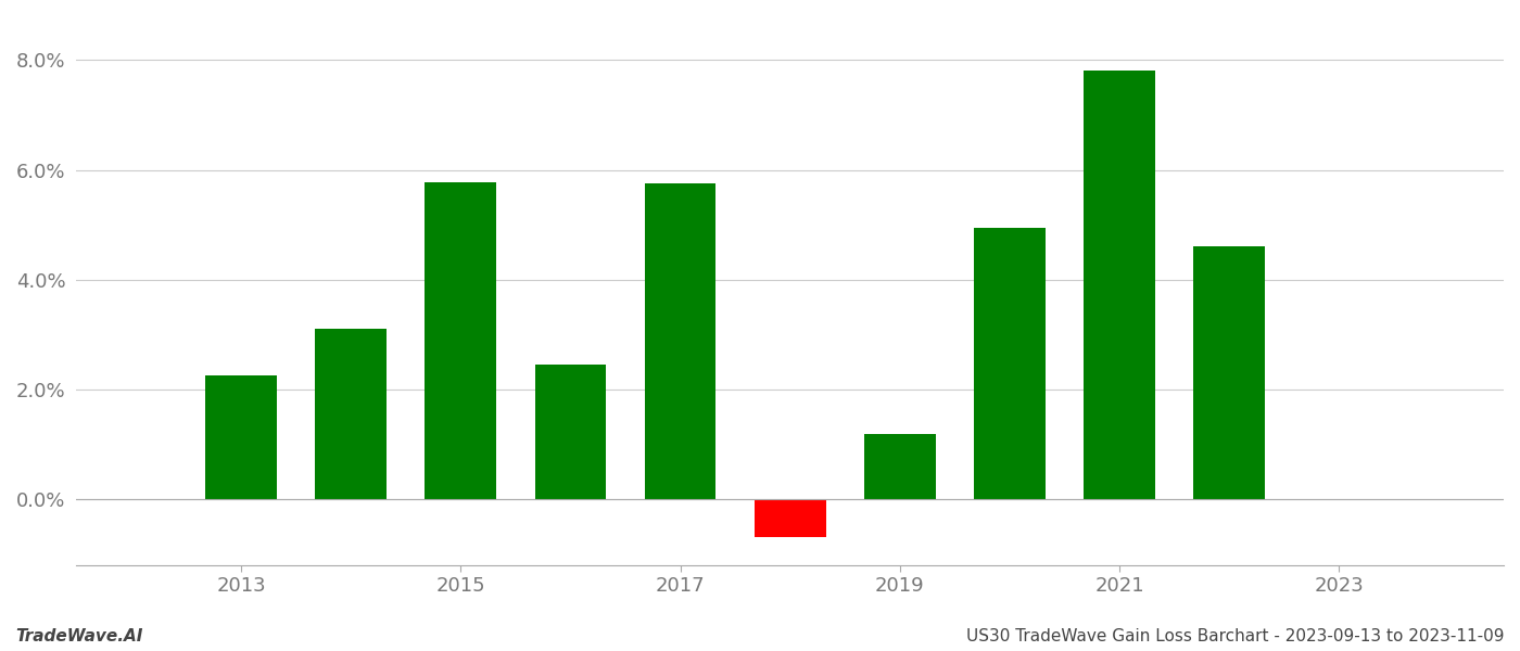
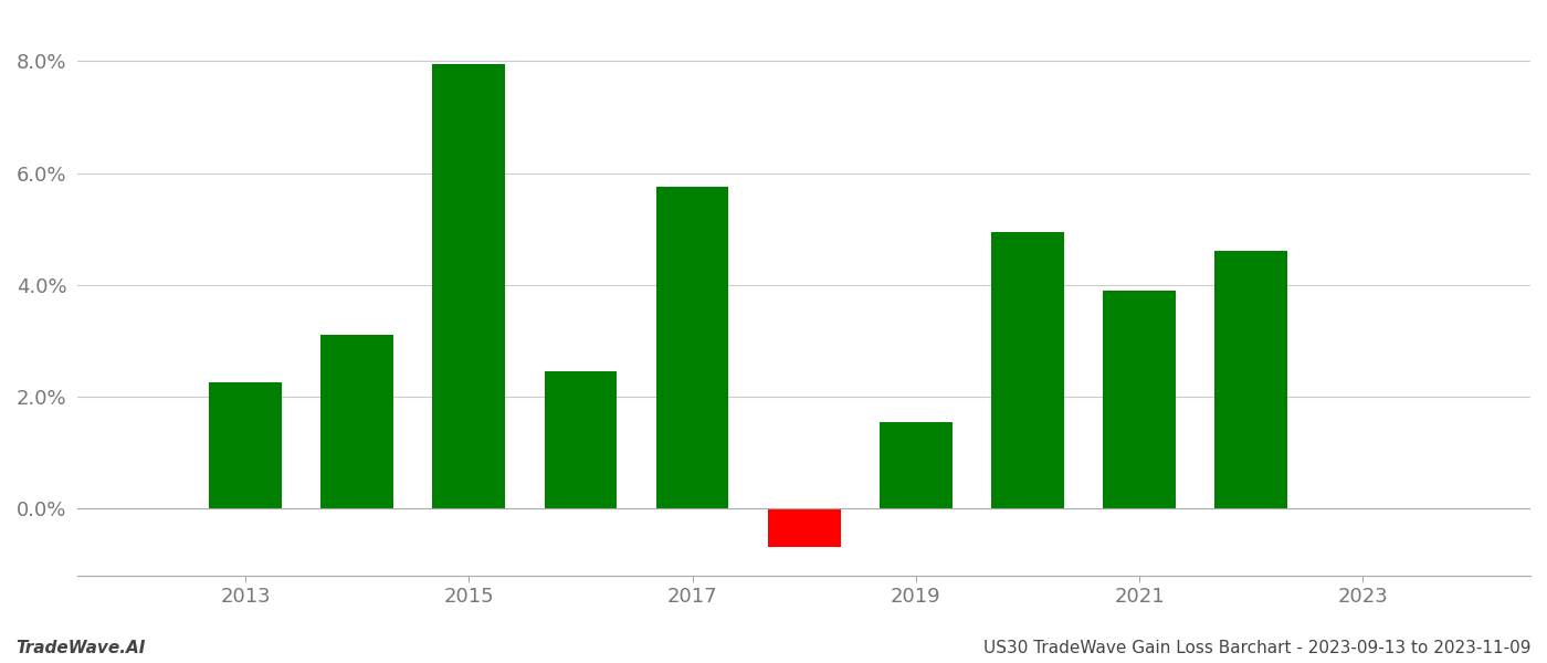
2015: 5.78% -> 7.95%
2019: 1.18% -> 1.55%
2021: 7.82% -> 3.90%
